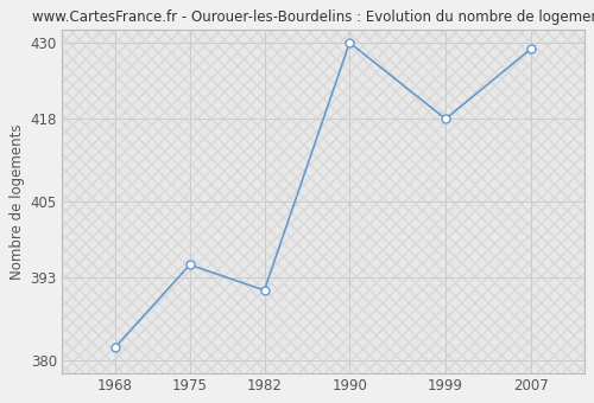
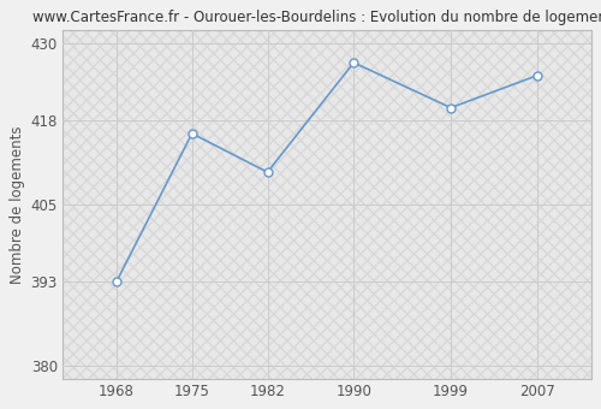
1968: 382 -> 393
1975: 395 -> 416
1982: 391 -> 410
1990: 430 -> 427
1999: 418 -> 420
2007: 429 -> 425
